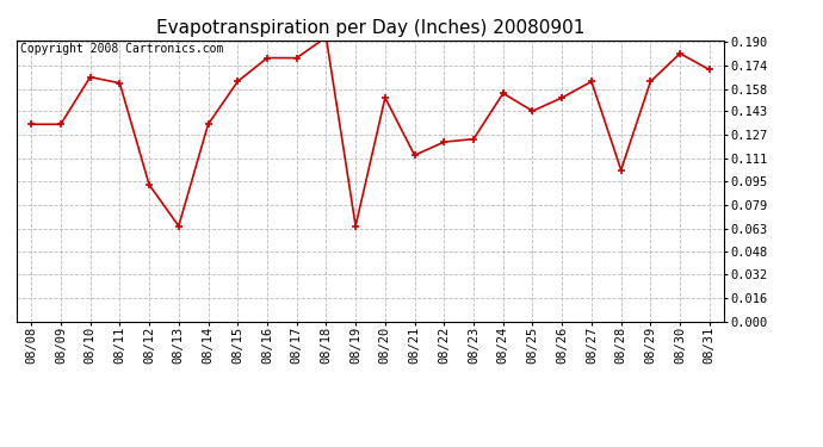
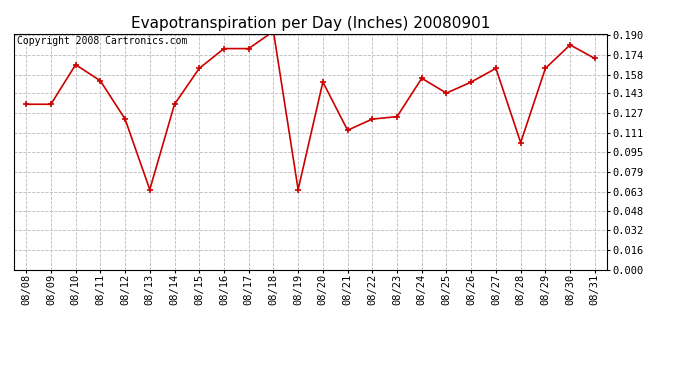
08/11: 0.162 -> 0.153
08/12: 0.093 -> 0.122
